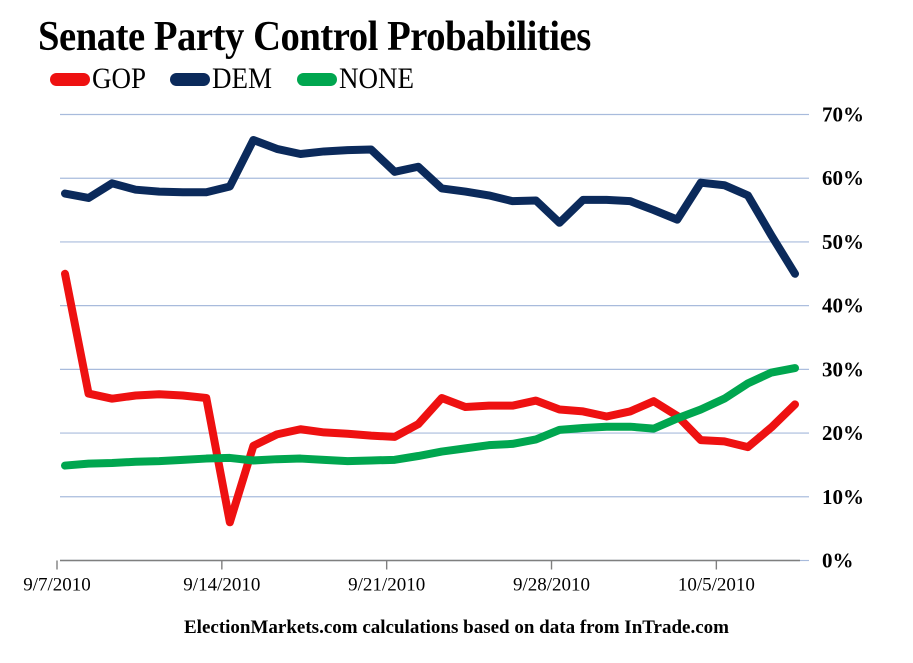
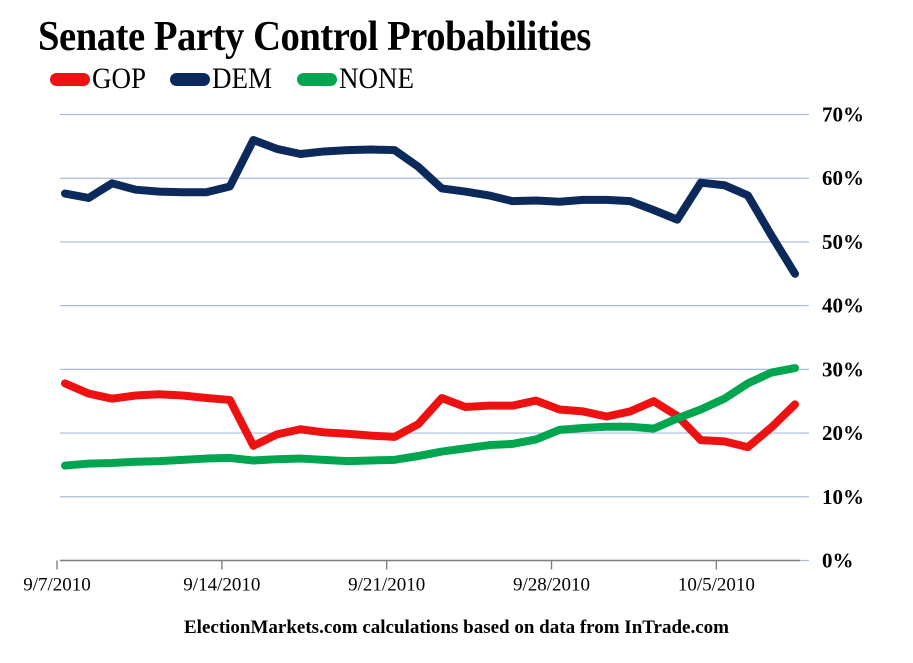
GOP/9/7/2010: 45% -> 28%
GOP/9/14/2010: 6% -> 25%
DEM/9/21/2010: 61% -> 64%
DEM/9/28/2010: 53% -> 56%
